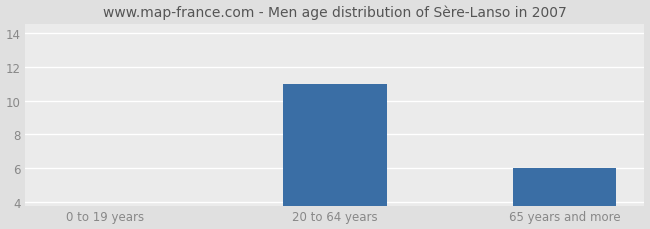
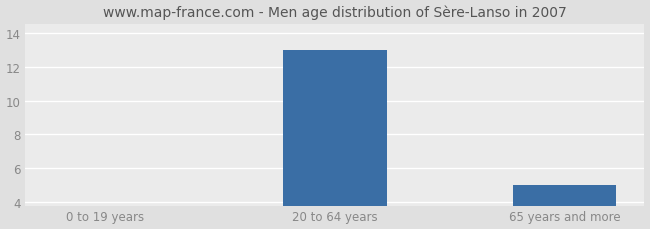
20 to 64 years: 11 -> 13
65 years and more: 6 -> 5
